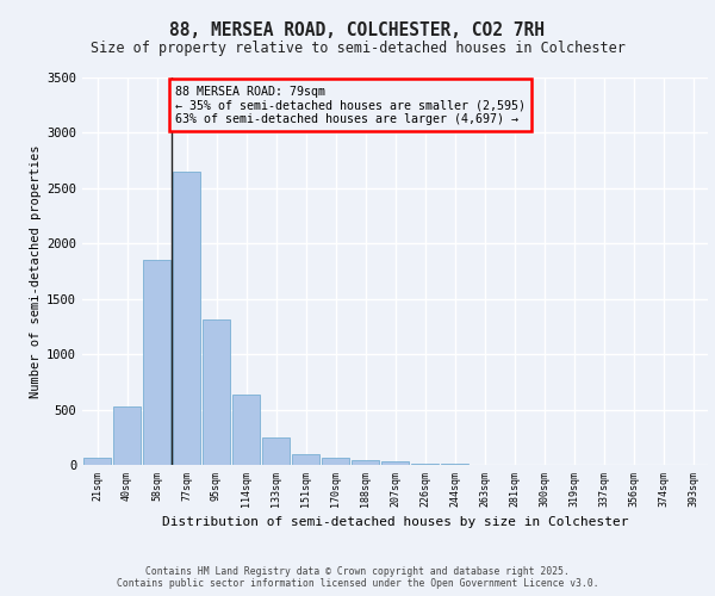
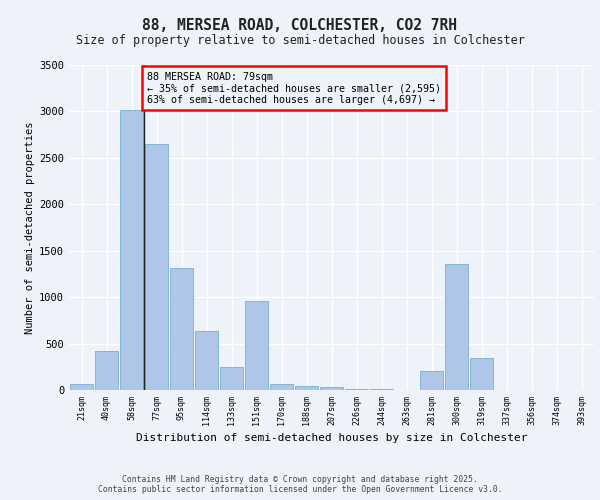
40sqm: 520 -> 420
58sqm: 1850 -> 3020
151sqm: 100 -> 960
281sqm: 0 -> 200
300sqm: 0 -> 1360
319sqm: 0 -> 340
